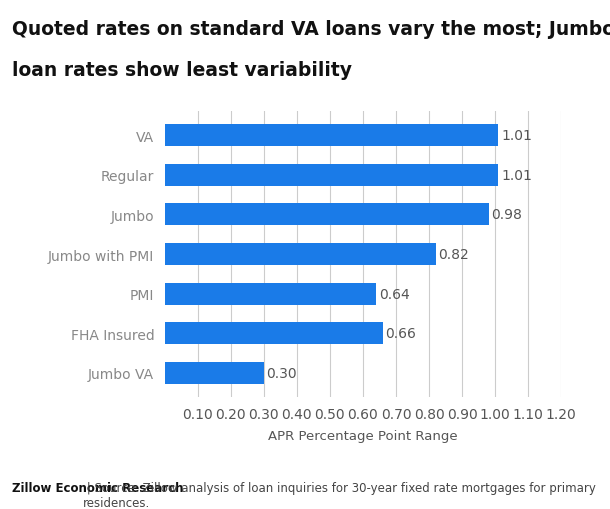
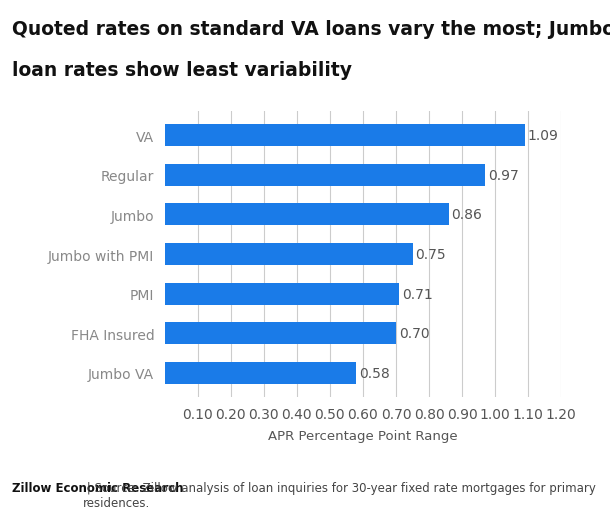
VA: 1.01 -> 1.09
Regular: 1.01 -> 0.97
Jumbo: 0.98 -> 0.86
Jumbo with PMI: 0.82 -> 0.75
PMI: 0.64 -> 0.71
FHA Insured: 0.66 -> 0.70
Jumbo VA: 0.30 -> 0.58
